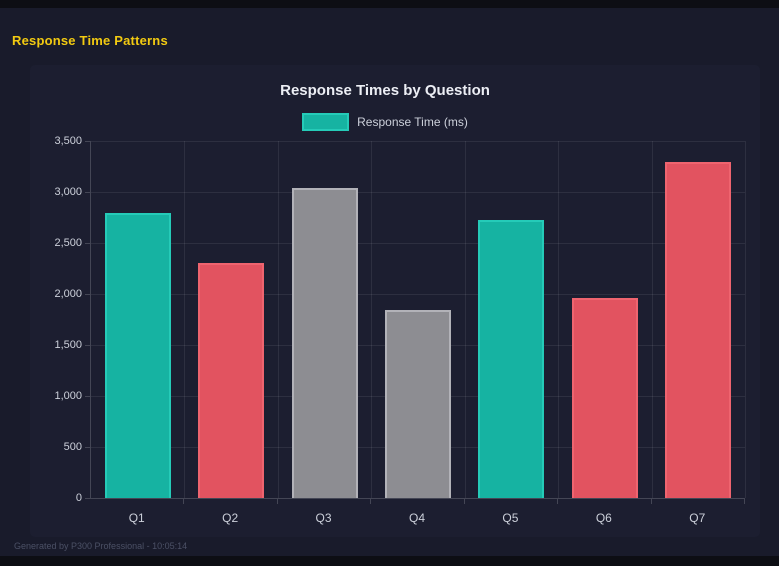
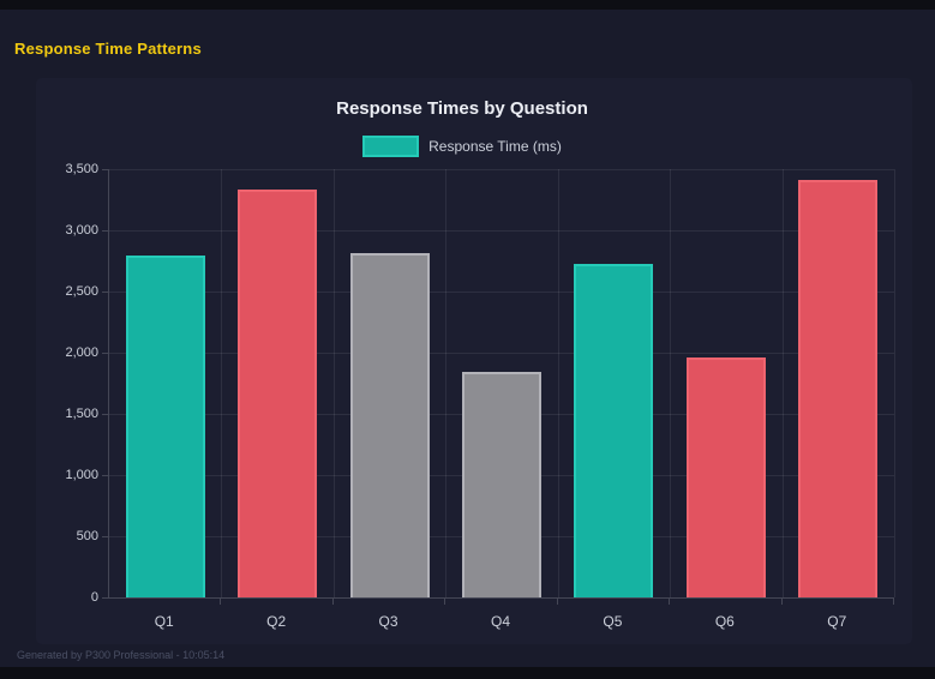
Q2: 2300 -> 3330
Q3: 3040 -> 2810
Q7: 3290 -> 3410
